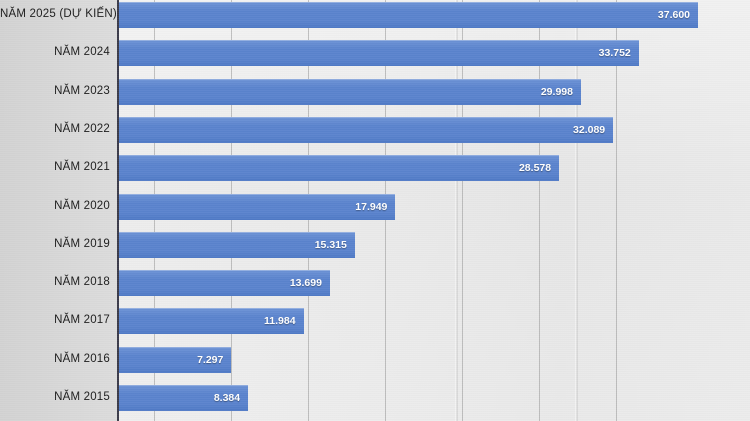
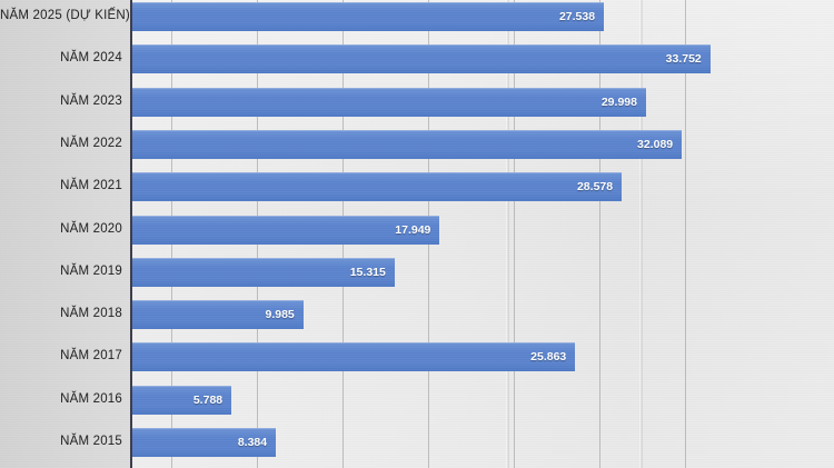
NĂM 2025 (DỰ KIẾN): 37.600 -> 27.538
NĂM 2018: 13.699 -> 9.985
NĂM 2017: 11.984 -> 25.863
NĂM 2016: 7.297 -> 5.788
